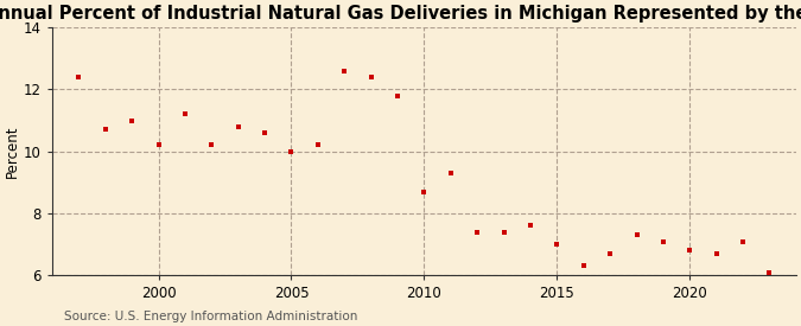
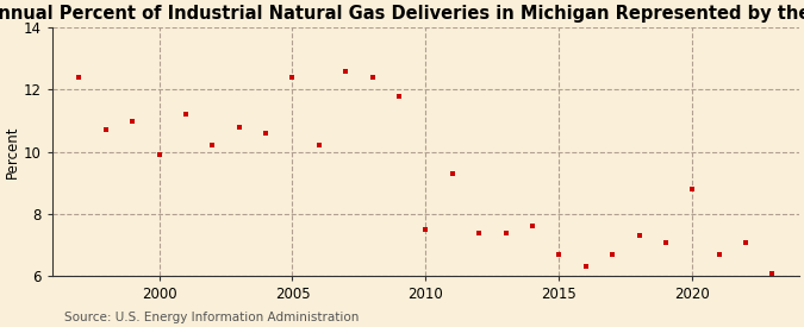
2000: 10.2 -> 9.9
2005: 10.0 -> 12.4
2010: 8.7 -> 7.5
2015: 7.0 -> 6.7
2020: 6.8 -> 8.8
